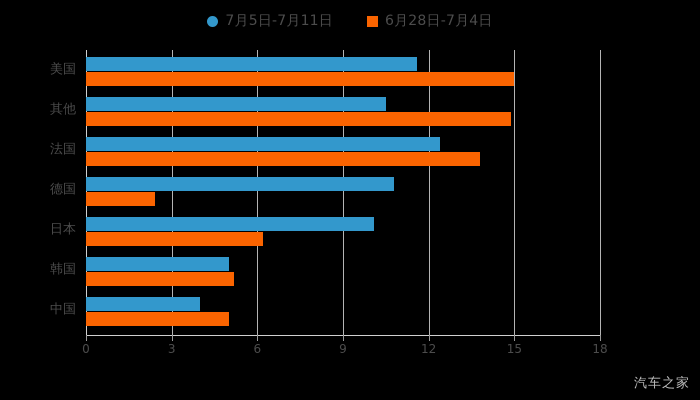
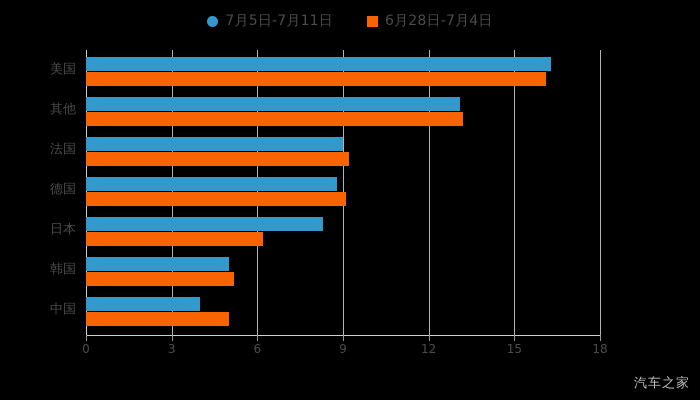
7月5日-7月11日/美国: 11.6 -> 16.3
6月28日-7月4日/美国: 15.0 -> 16.1
7月5日-7月11日/其他: 10.5 -> 13.1
6月28日-7月4日/其他: 14.9 -> 13.2
7月5日-7月11日/法国: 12.4 -> 9.0
6月28日-7月4日/法国: 13.8 -> 9.2
7月5日-7月11日/德国: 10.8 -> 8.8
6月28日-7月4日/德国: 2.4 -> 9.1
7月5日-7月11日/日本: 10.1 -> 8.3
